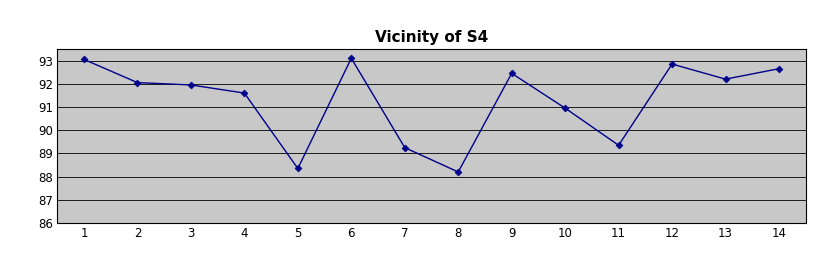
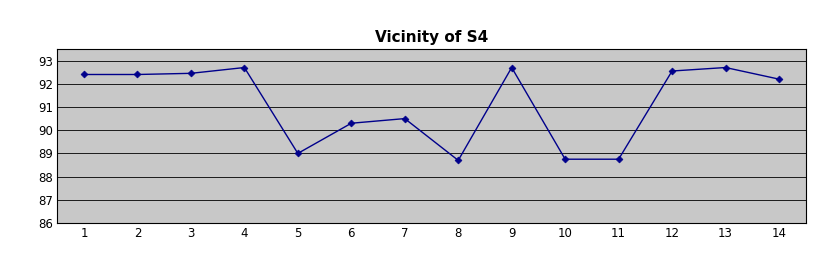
1: 93.05 -> 92.40
2: 92.05 -> 92.40
3: 91.95 -> 92.45
4: 91.60 -> 92.70
5: 88.35 -> 89.00
6: 93.10 -> 90.30
7: 89.25 -> 90.50
8: 88.20 -> 88.70
9: 92.45 -> 92.70
10: 90.95 -> 88.75
11: 89.35 -> 88.75
12: 92.85 -> 92.55
13: 92.20 -> 92.70
14: 92.65 -> 92.20
